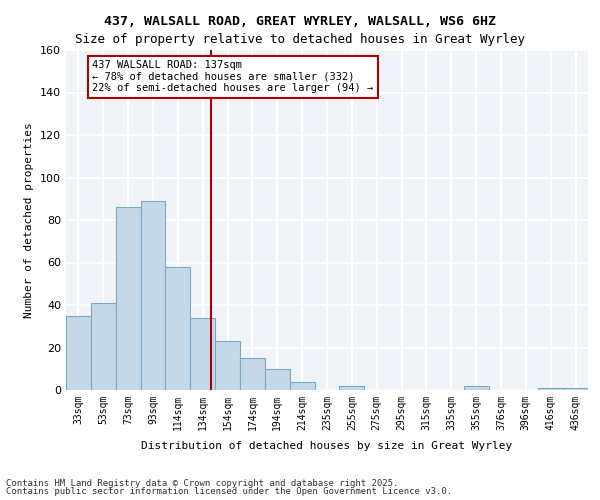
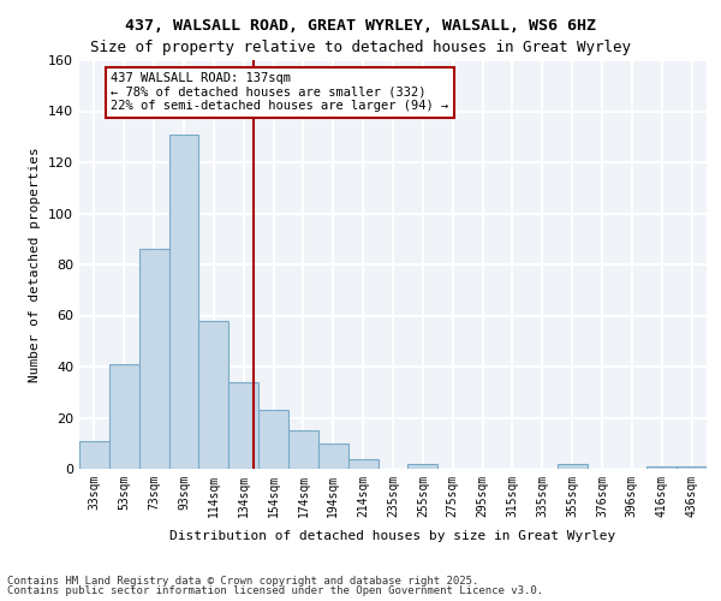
33sqm: 35 -> 11
93sqm: 89 -> 131
